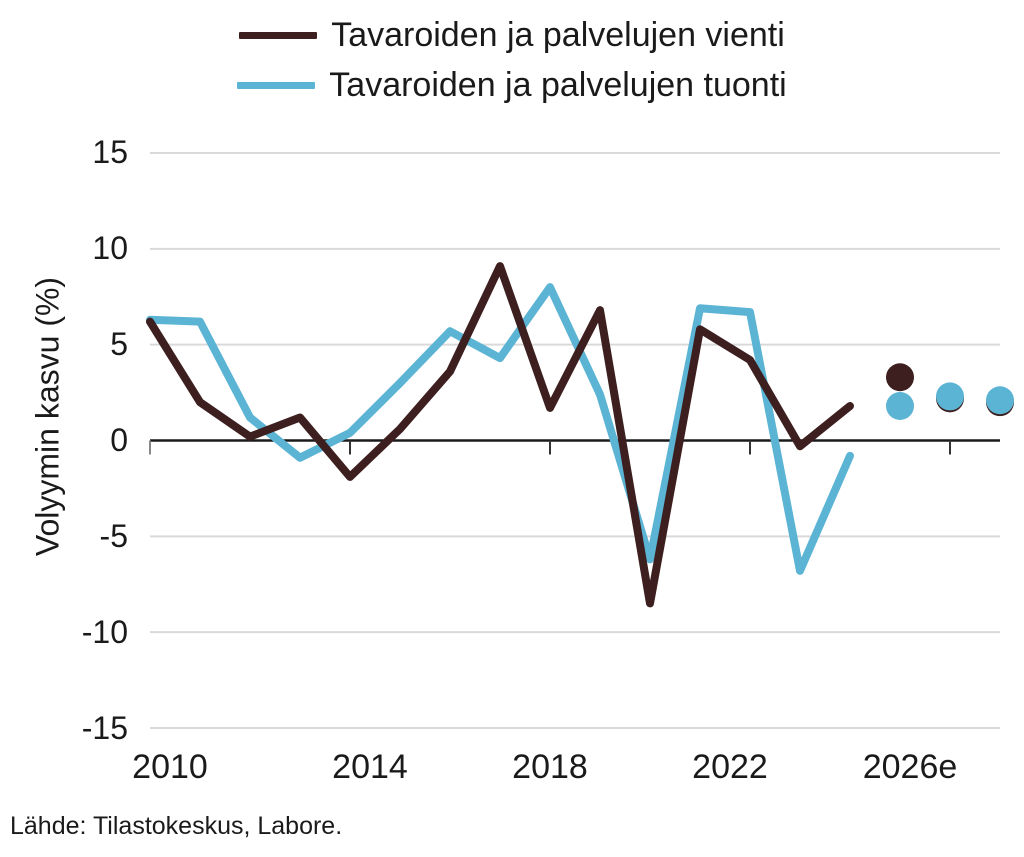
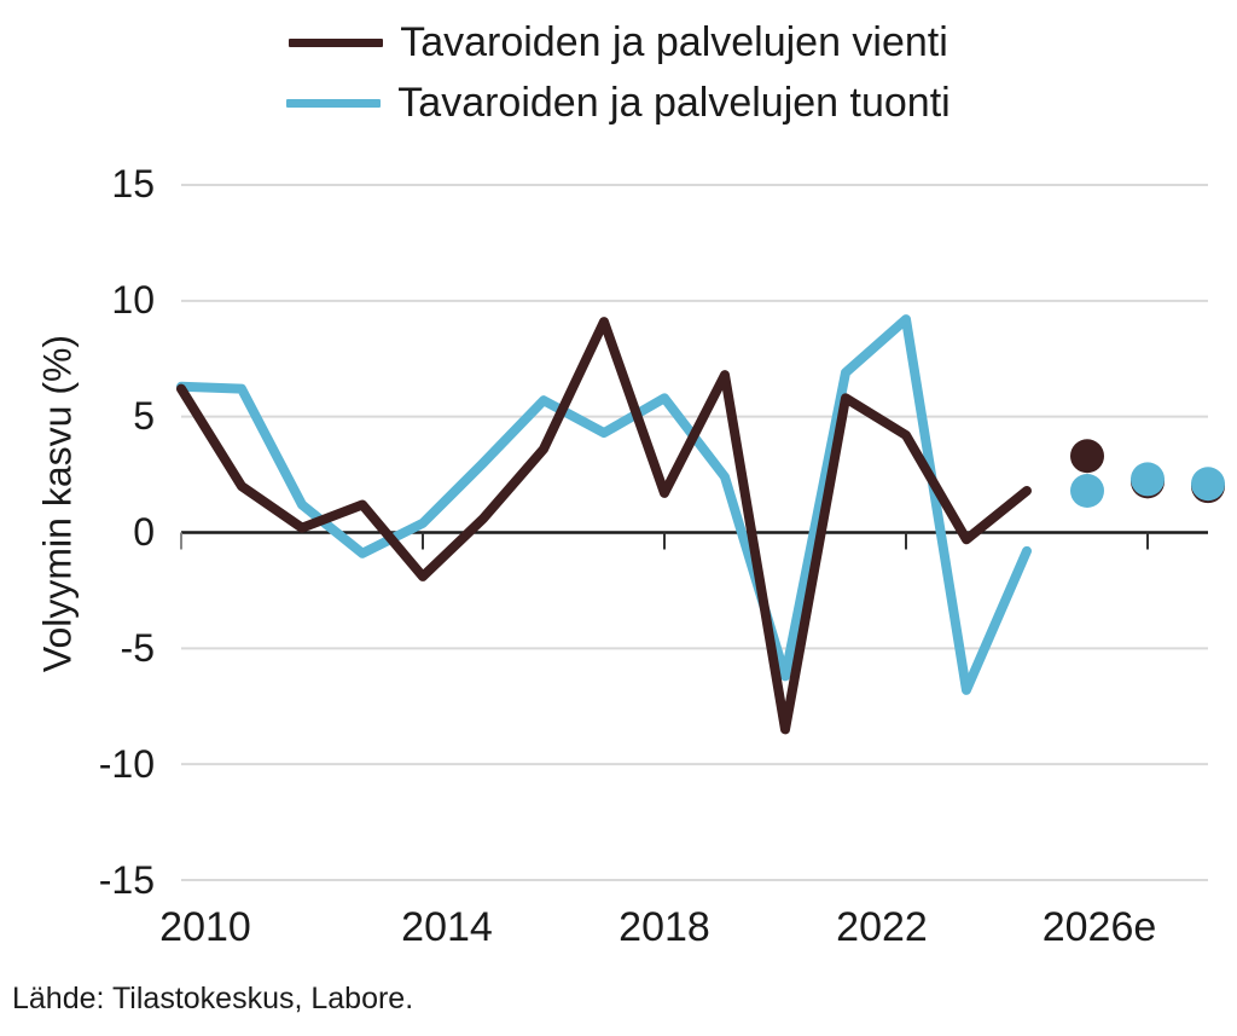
Tavaroiden ja palvelujen tuonti/2018: 8.0 -> 5.8
Tavaroiden ja palvelujen tuonti/2022: 6.7 -> 9.2
